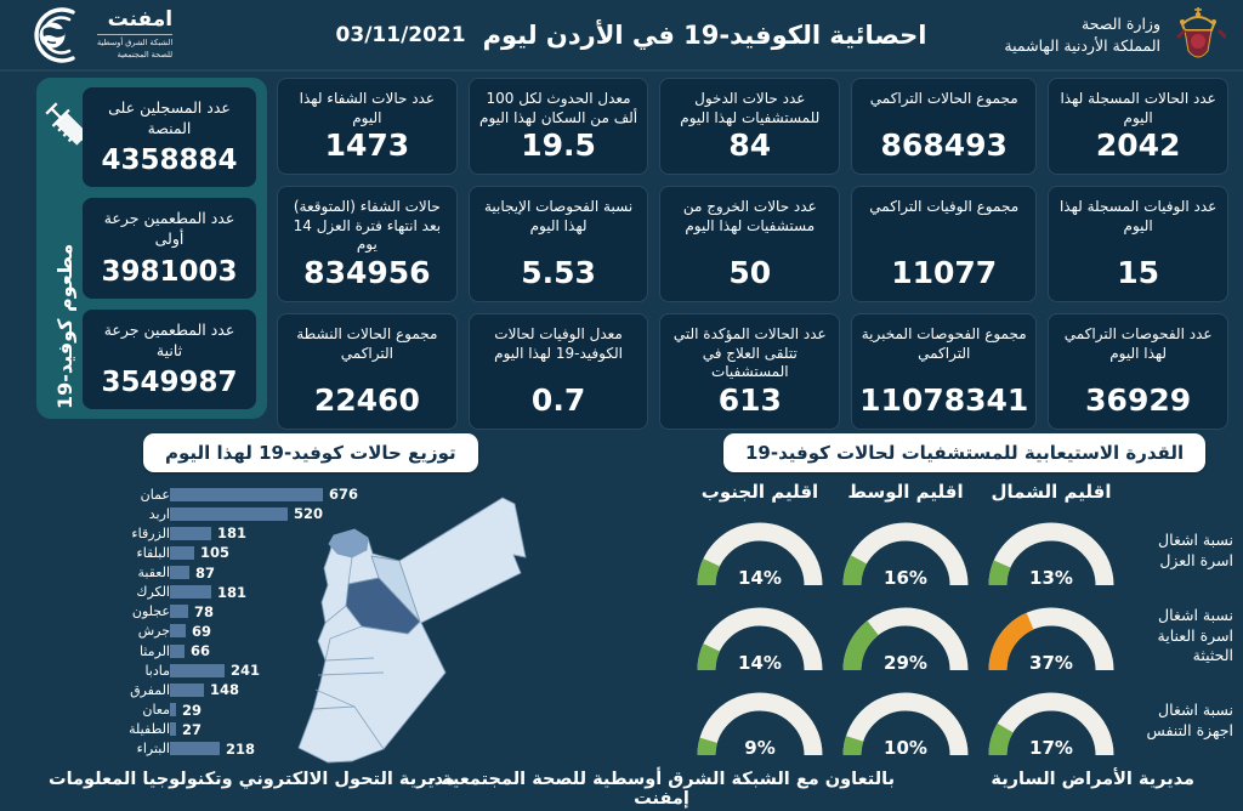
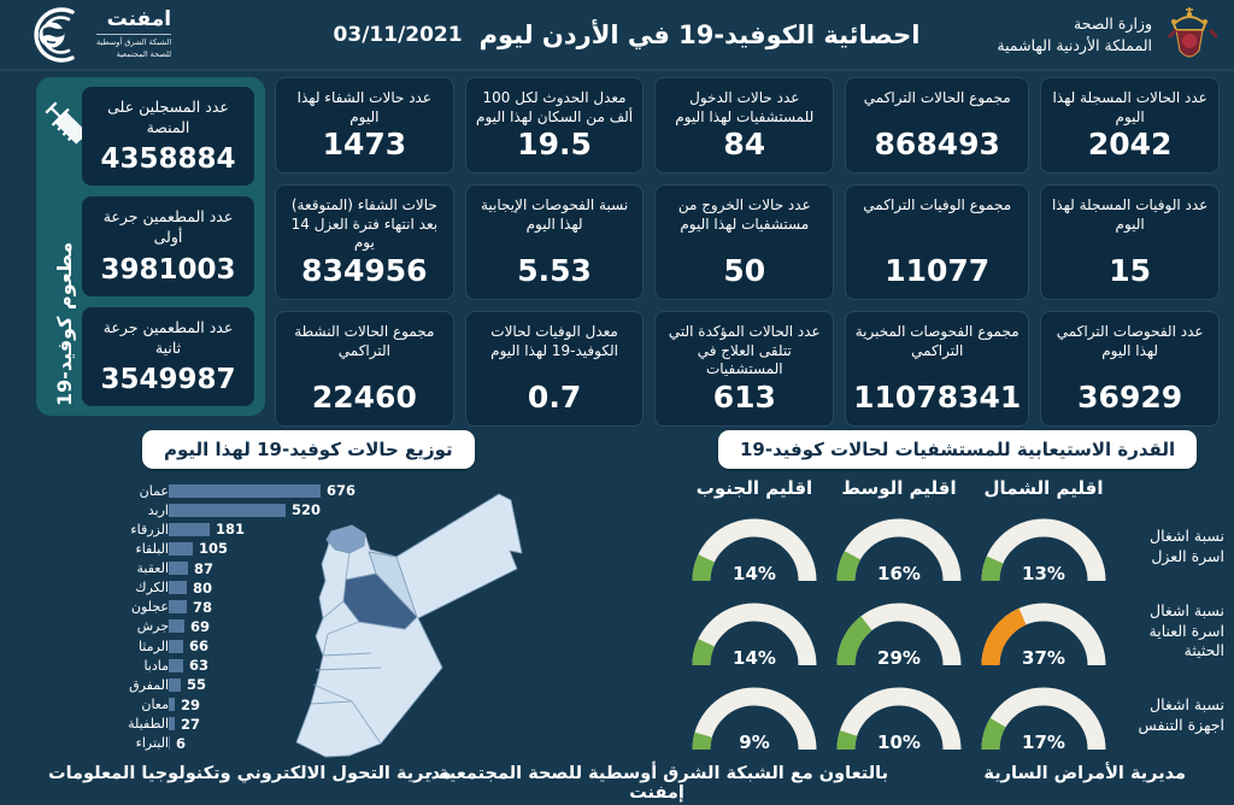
توزيع حالات كوفيد-19 لهذا اليوم/الكرك: 181 -> 80
توزيع حالات كوفيد-19 لهذا اليوم/مادبا: 241 -> 63
توزيع حالات كوفيد-19 لهذا اليوم/المفرق: 148 -> 55
توزيع حالات كوفيد-19 لهذا اليوم/البتراء: 218 -> 6
